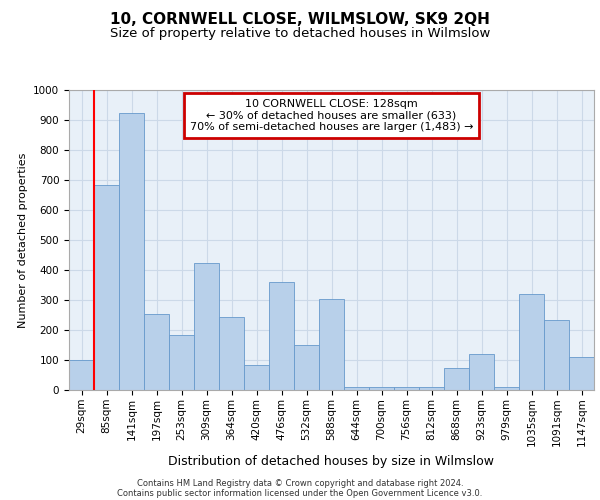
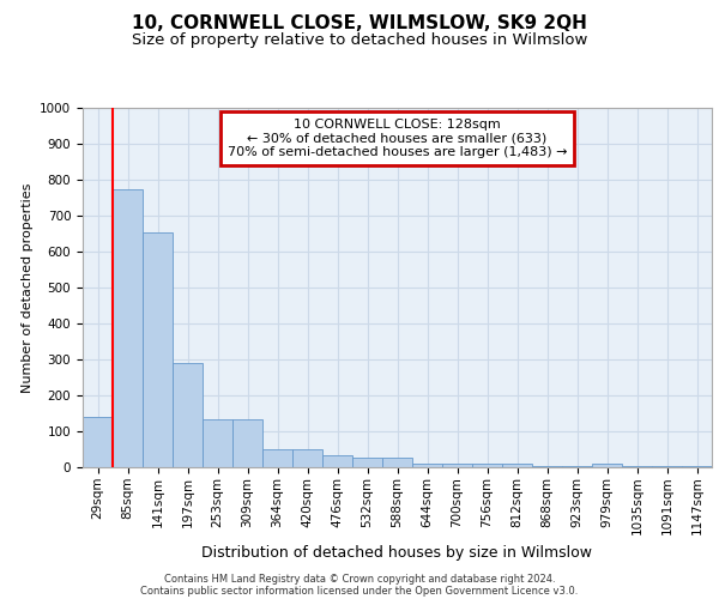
29sqm: 100 -> 140
85sqm: 685 -> 775
141sqm: 925 -> 655
197sqm: 255 -> 290
253sqm: 185 -> 135
309sqm: 425 -> 135
364sqm: 245 -> 50
420sqm: 85 -> 50
476sqm: 360 -> 35
532sqm: 150 -> 28
588sqm: 305 -> 28
868sqm: 75 -> 2
923sqm: 120 -> 2
1035sqm: 320 -> 2
1091sqm: 235 -> 2
1147sqm: 110 -> 2
